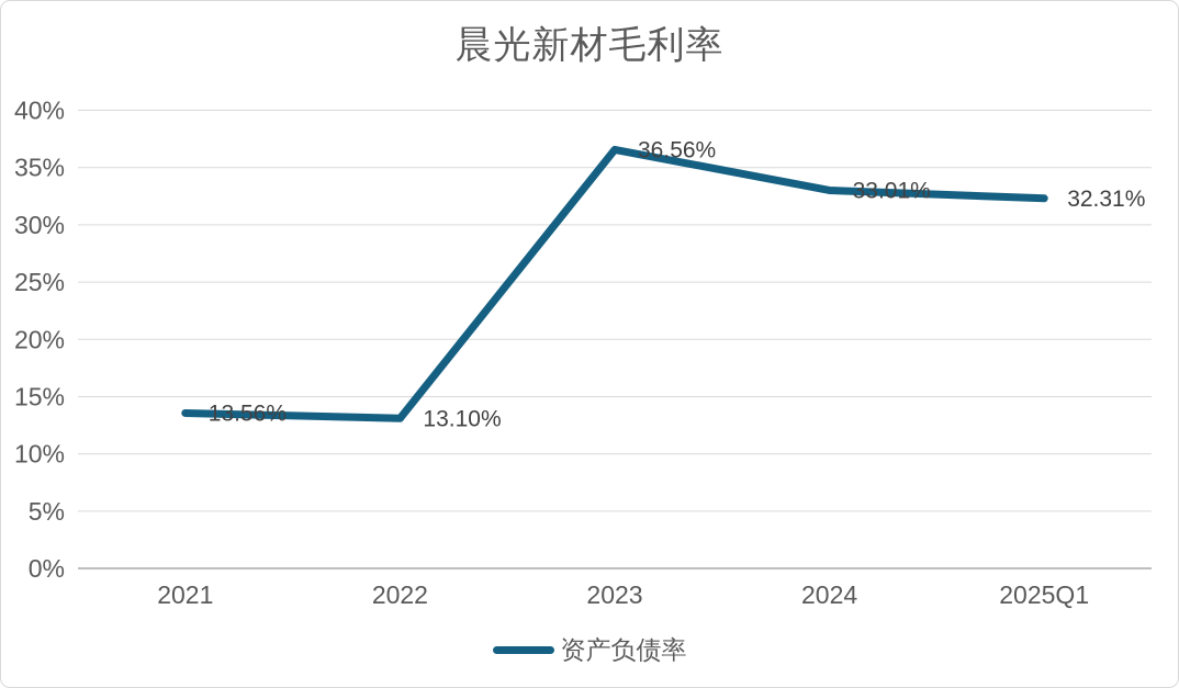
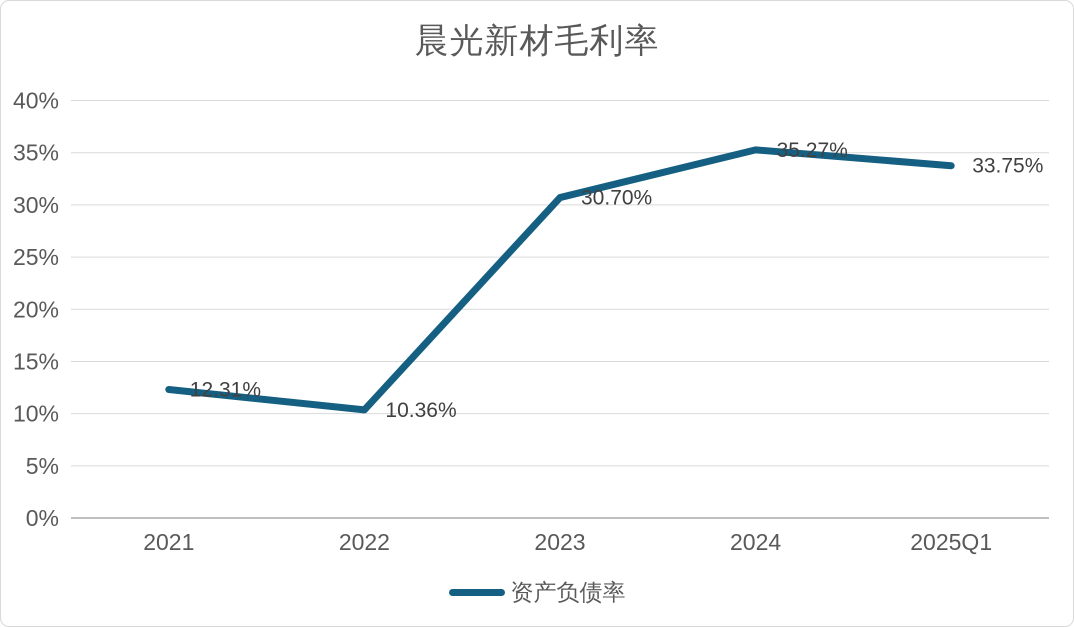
2021: 13.56% -> 12.31%
2022: 13.10% -> 10.36%
2023: 36.56% -> 30.70%
2024: 33.01% -> 35.27%
2025Q1: 32.31% -> 33.75%
